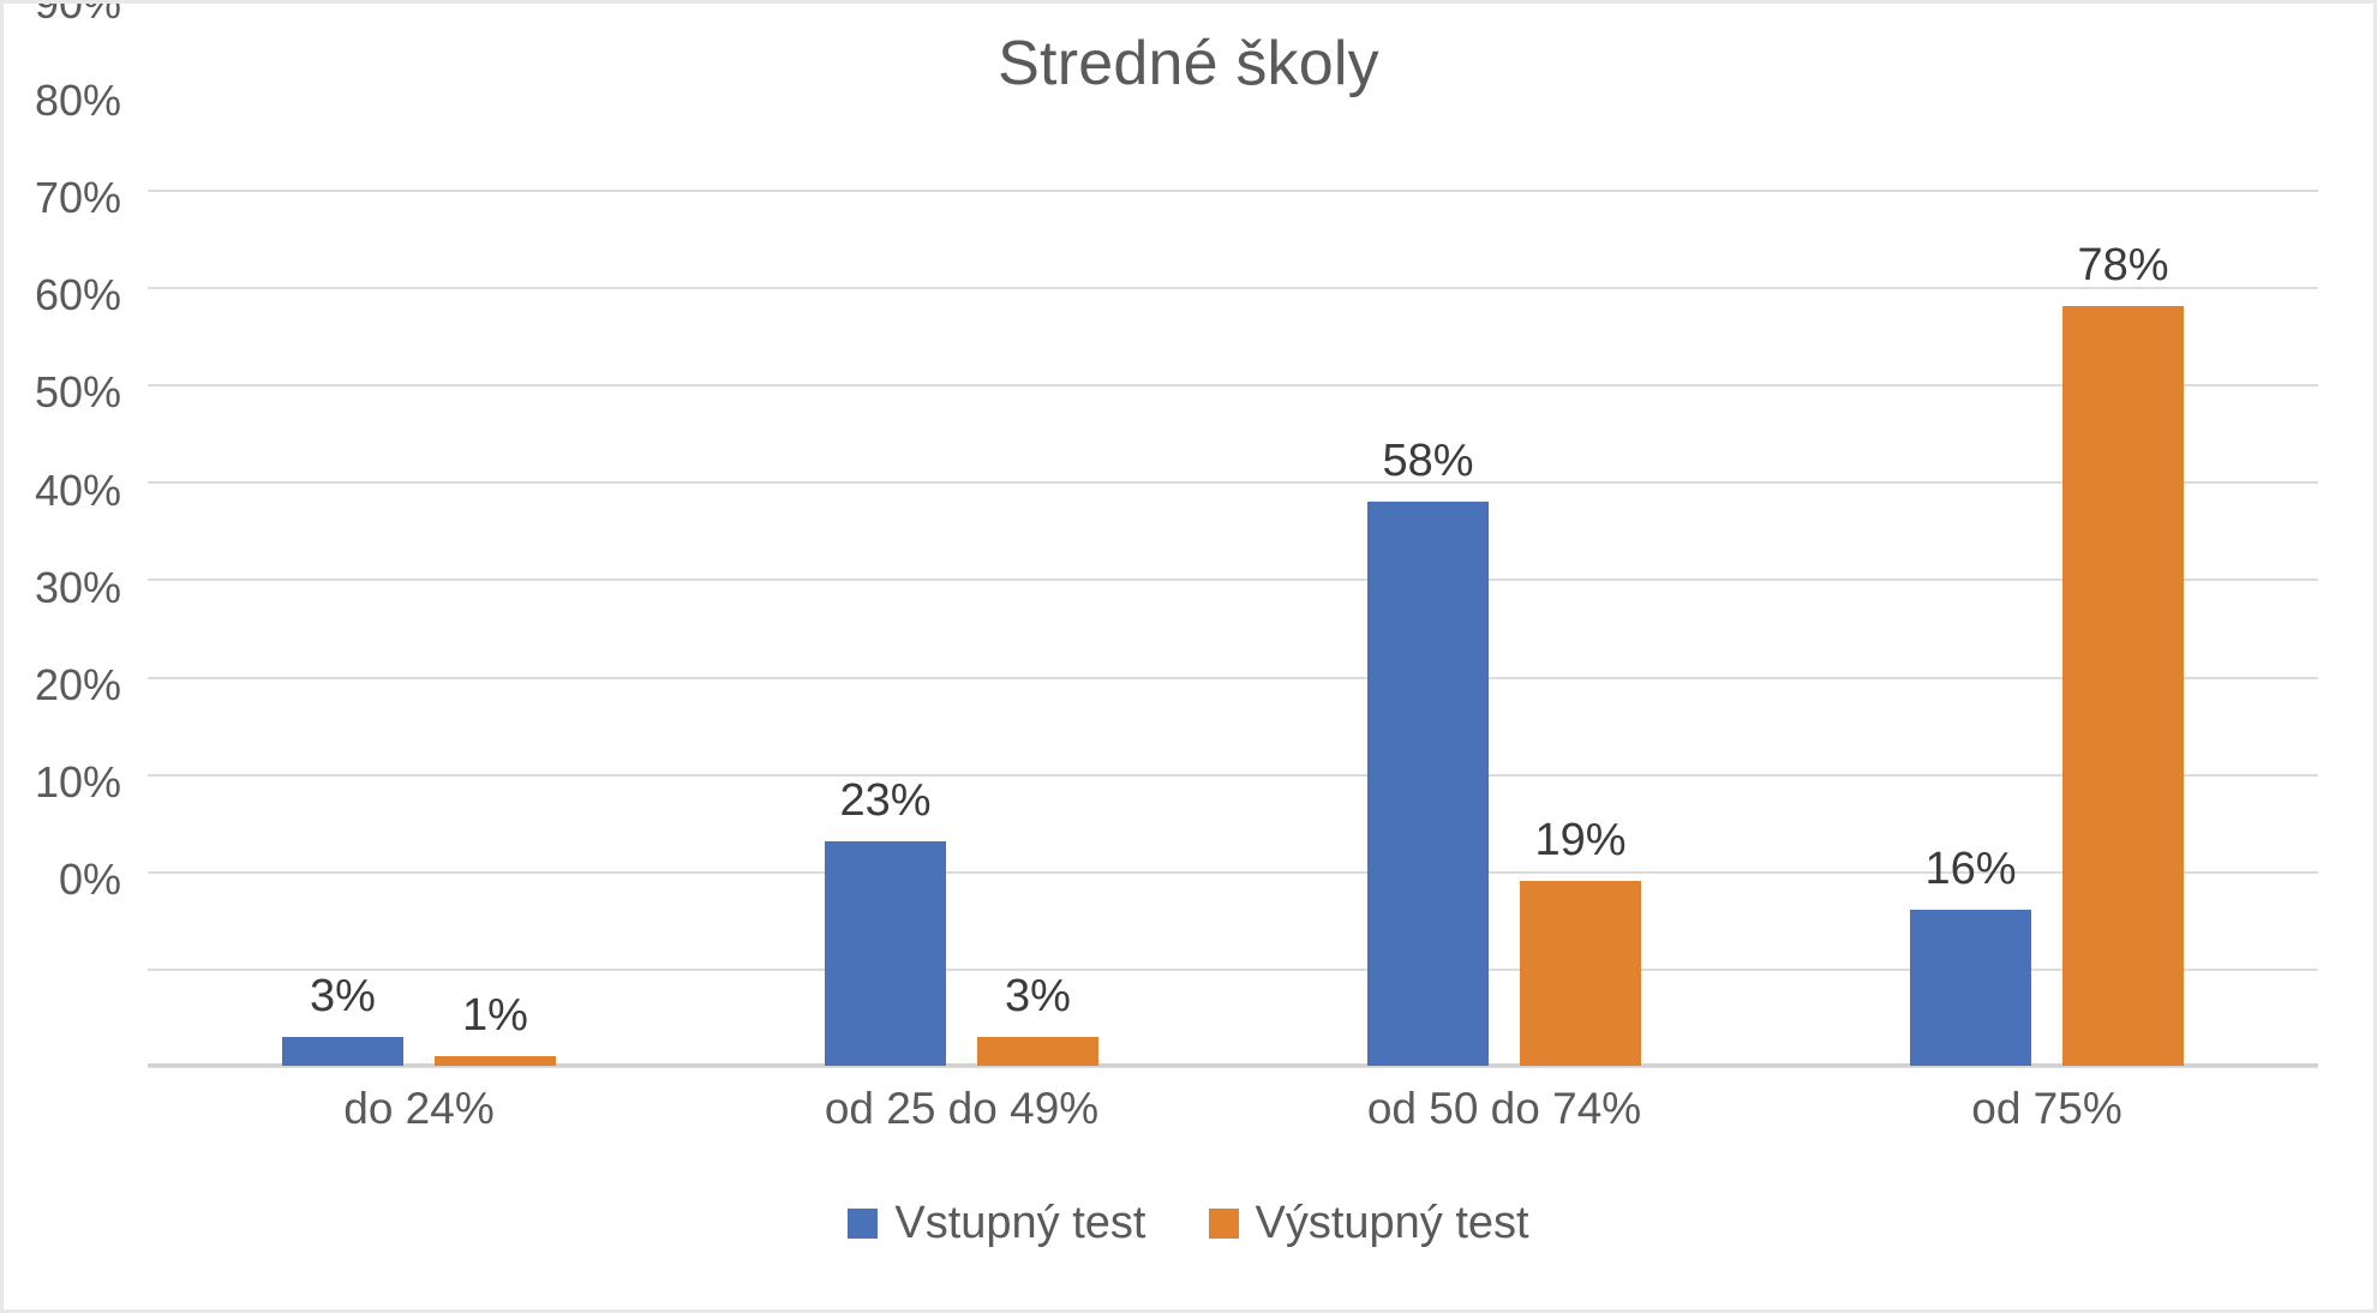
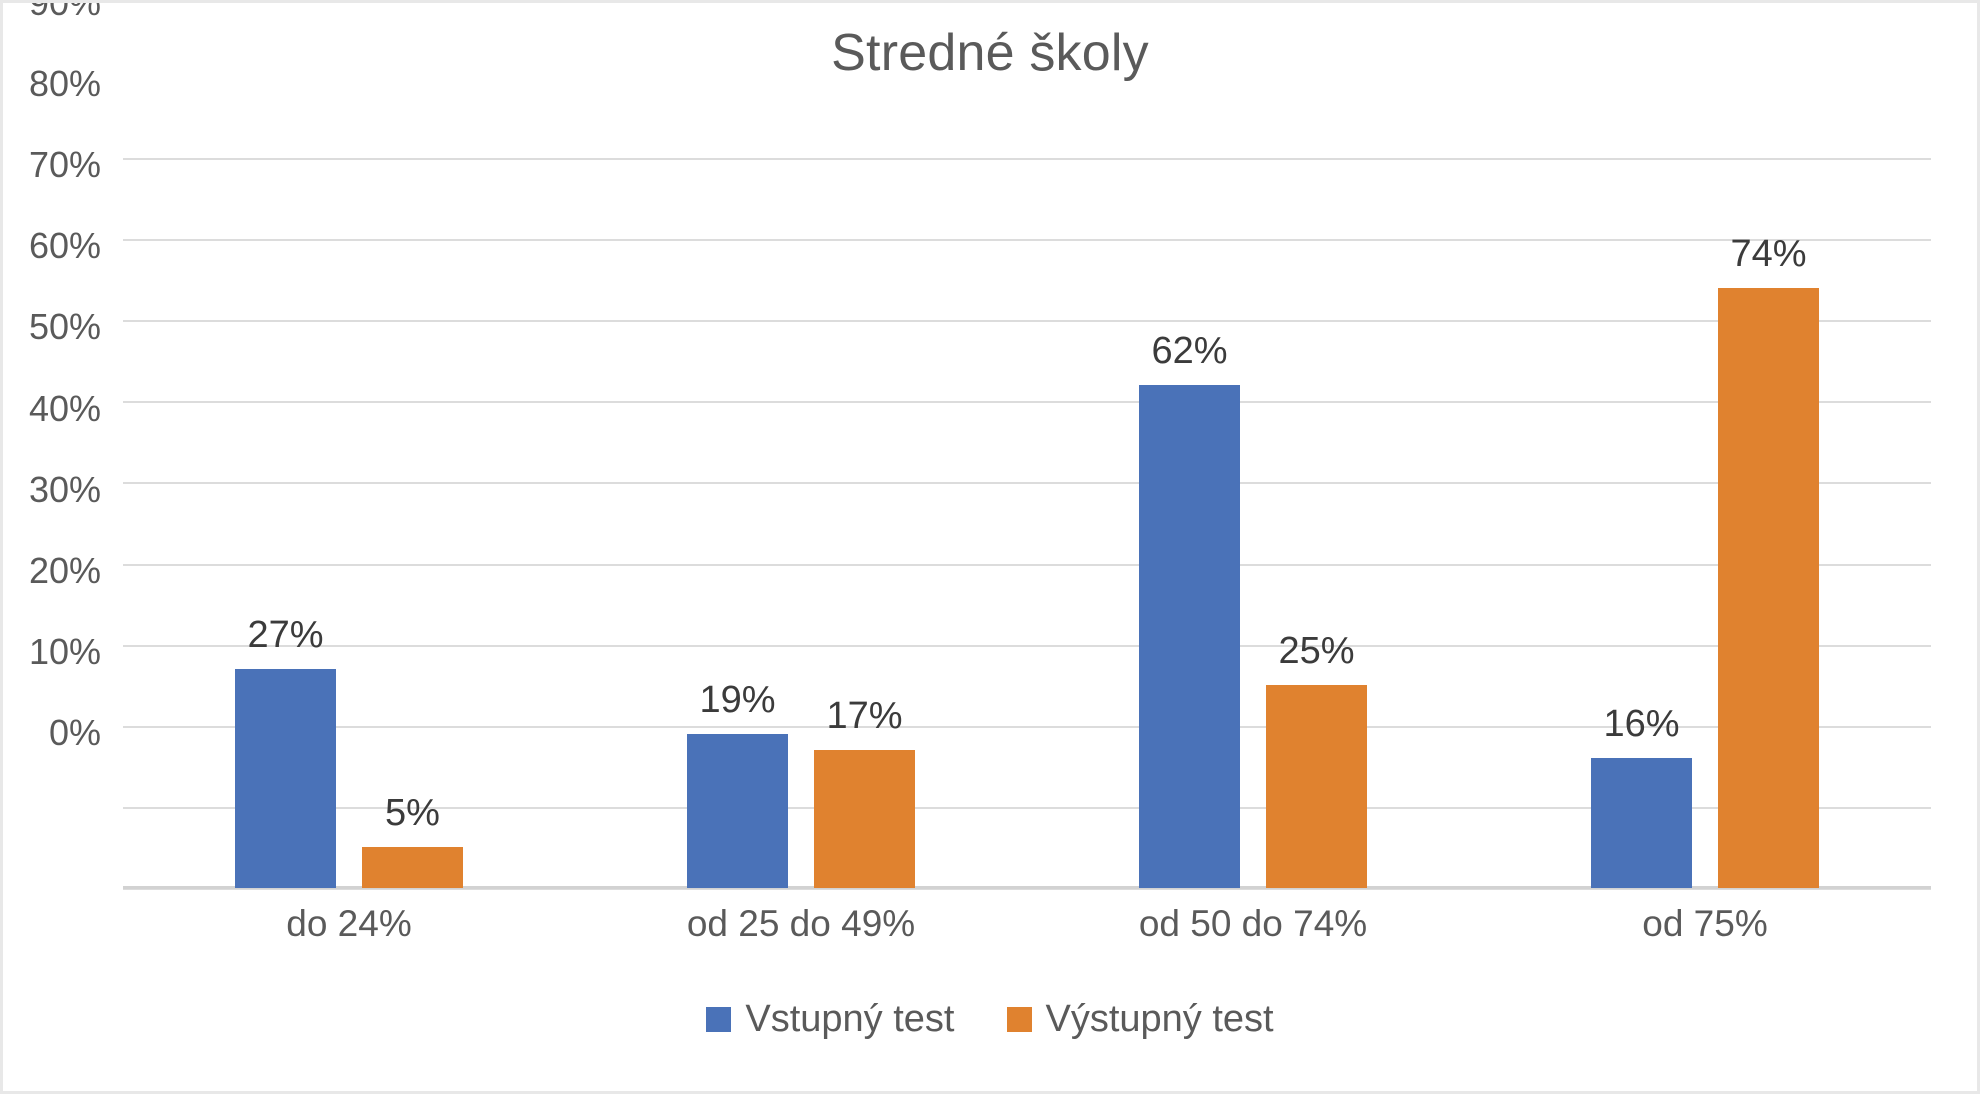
Vstupný test/do 24%: 3% -> 27%
Výstupný test/do 24%: 1% -> 5%
Vstupný test/od 25 do 49%: 23% -> 19%
Výstupný test/od 25 do 49%: 3% -> 17%
Vstupný test/od 50 do 74%: 58% -> 62%
Výstupný test/od 50 do 74%: 19% -> 25%
Výstupný test/od 75%: 78% -> 74%
